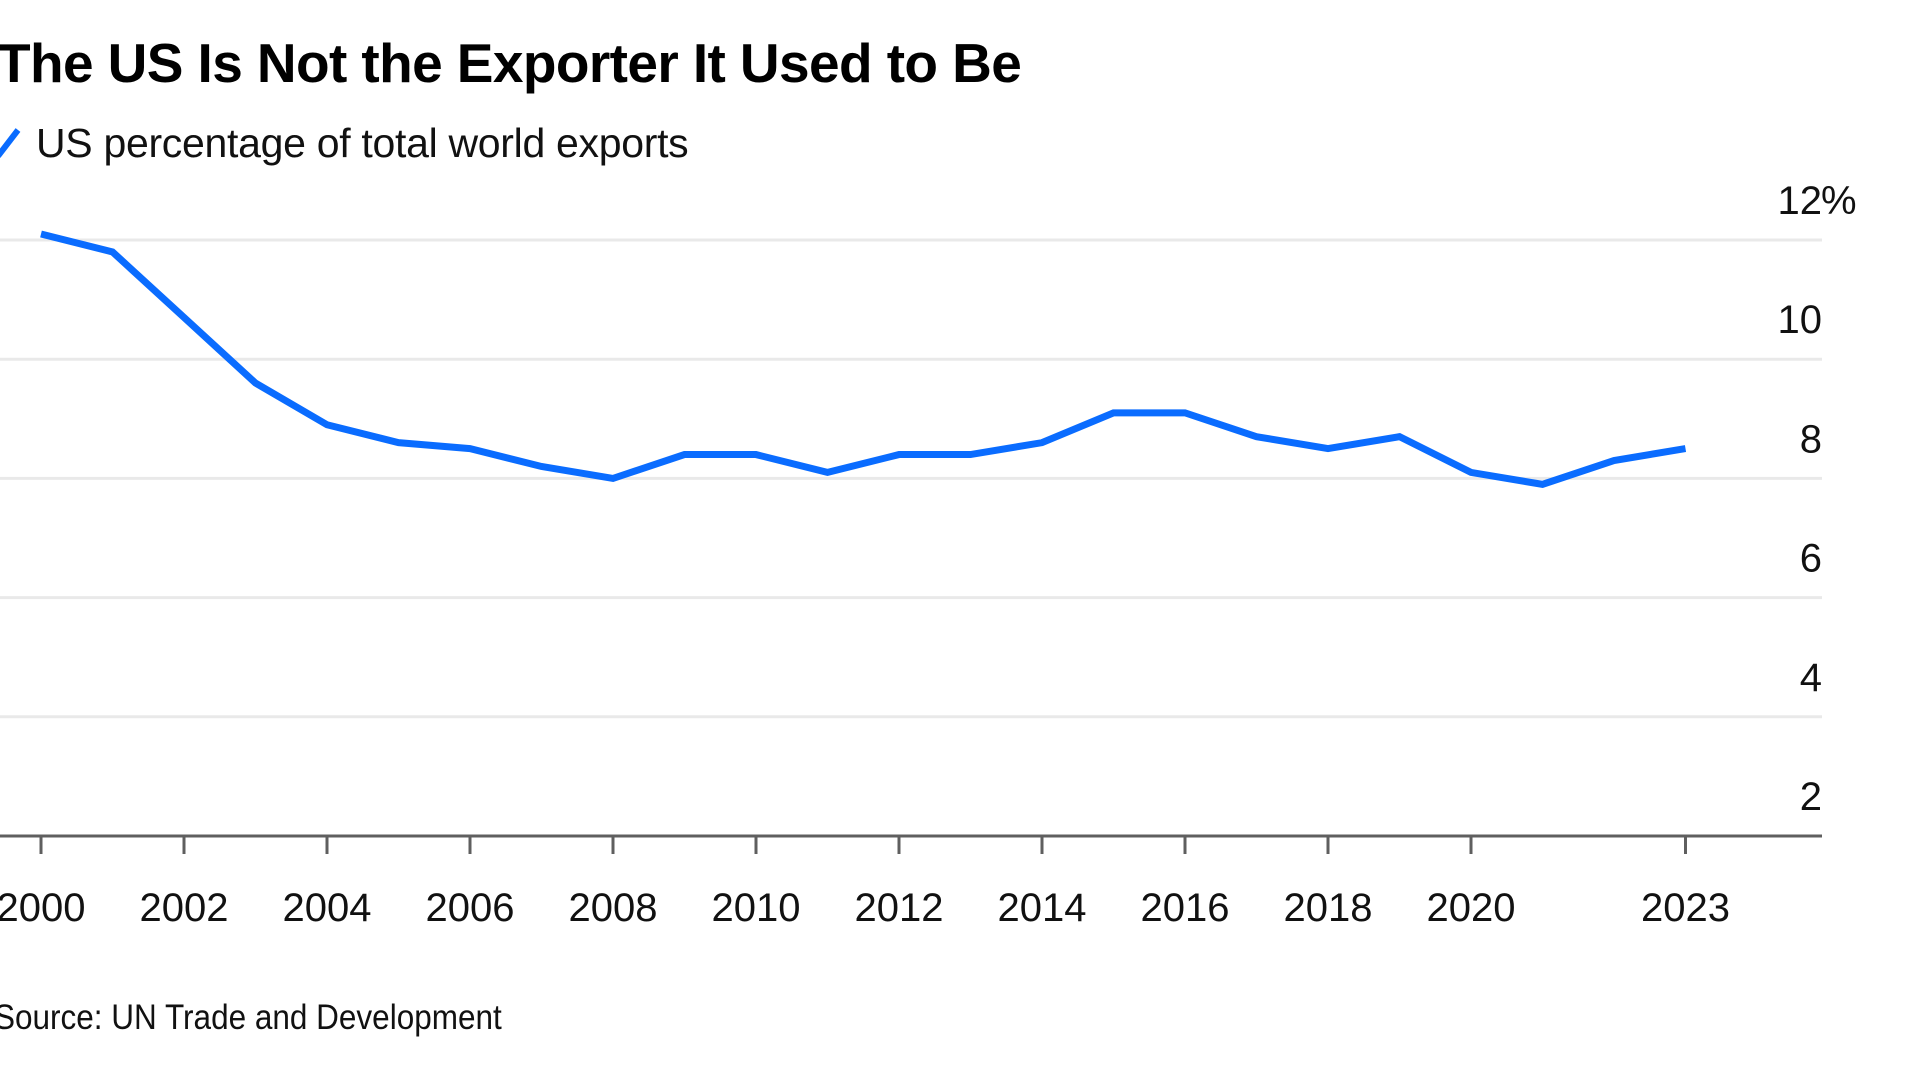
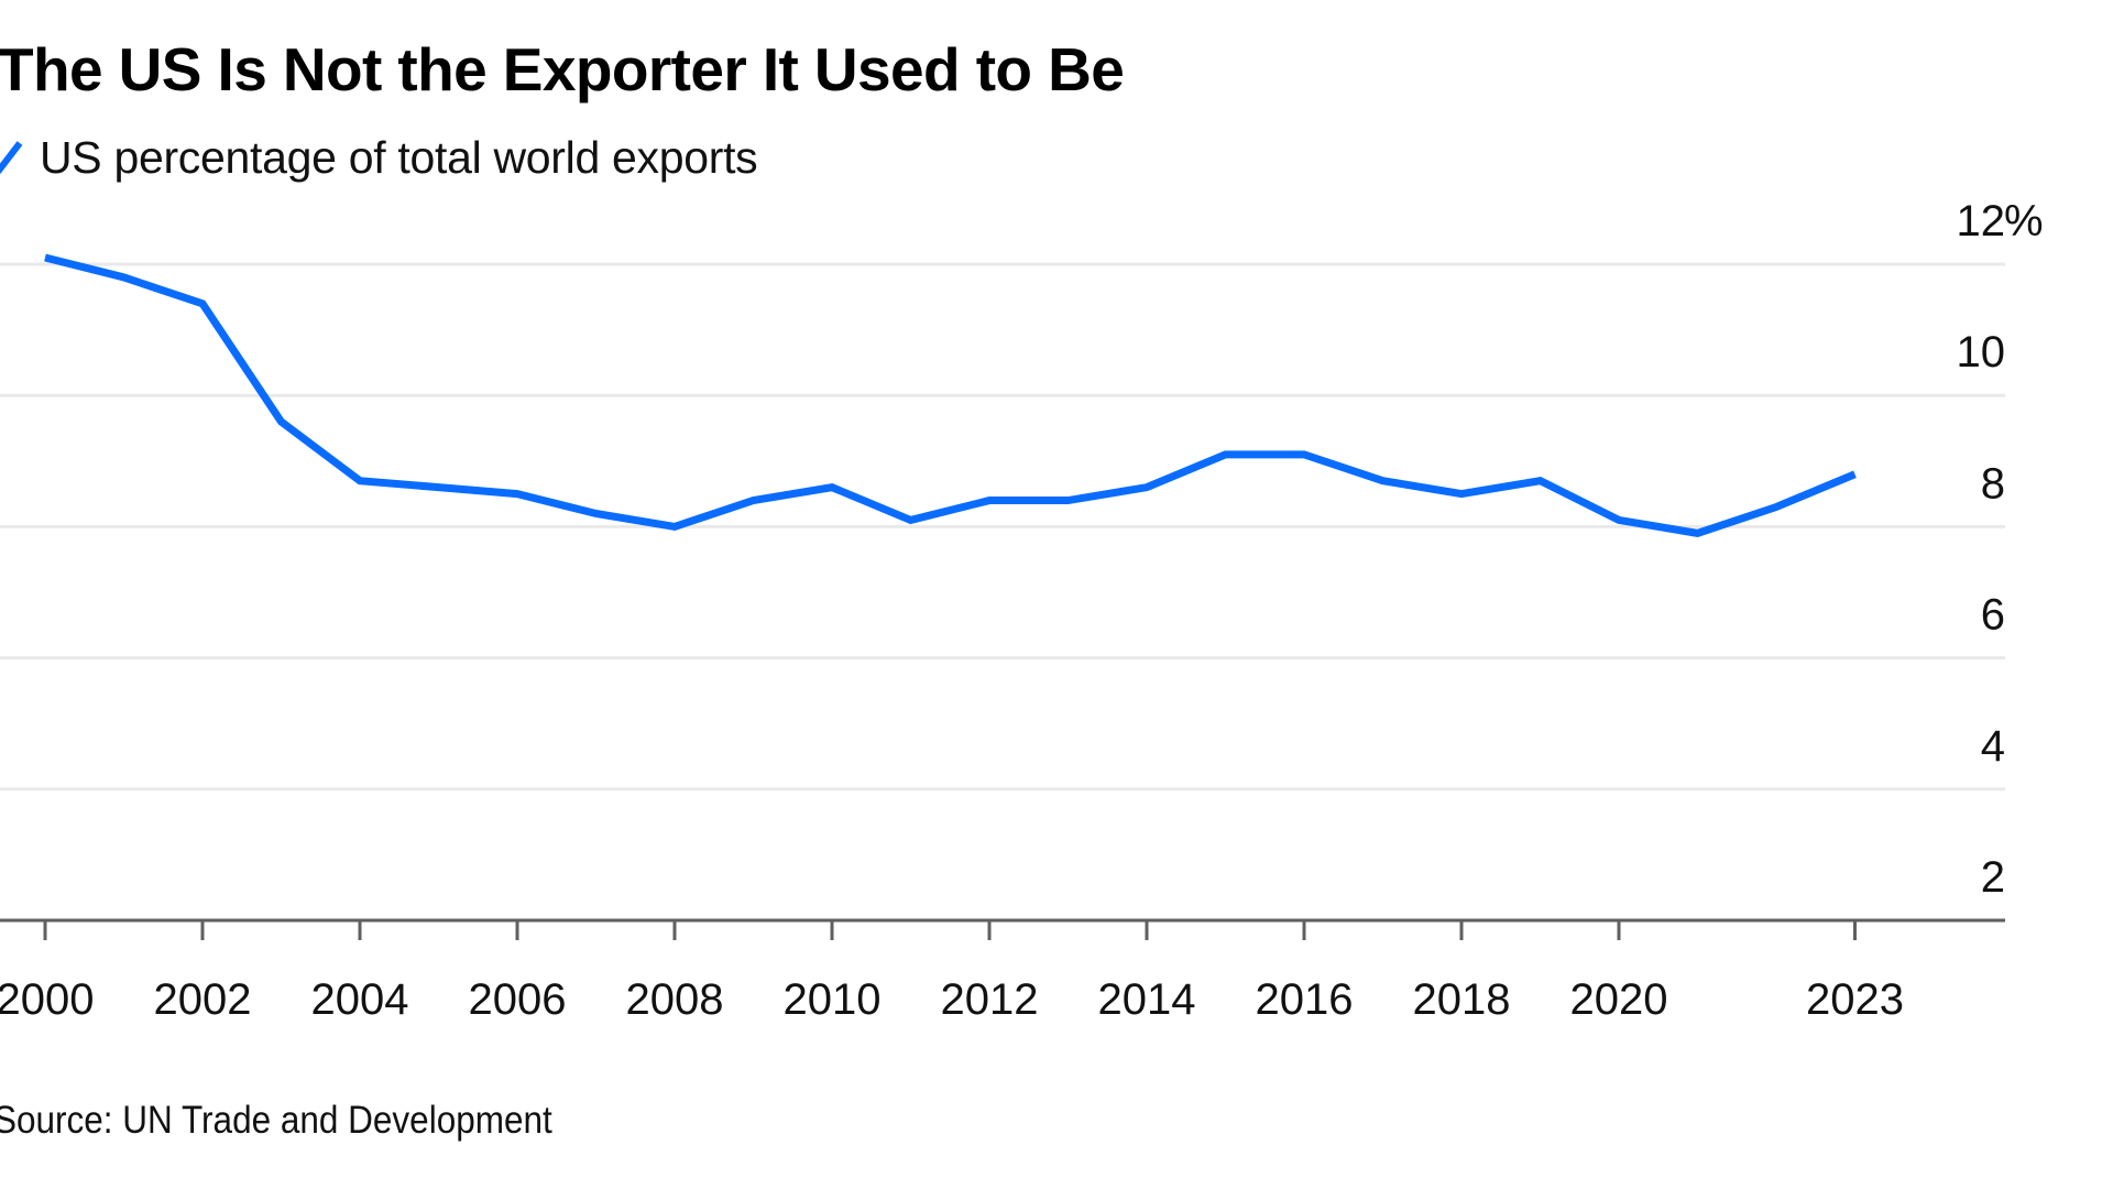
2002: 10.7 -> 11.4
2004: 8.9 -> 8.7
2010: 8.4 -> 8.6
2023: 8.5 -> 8.8
